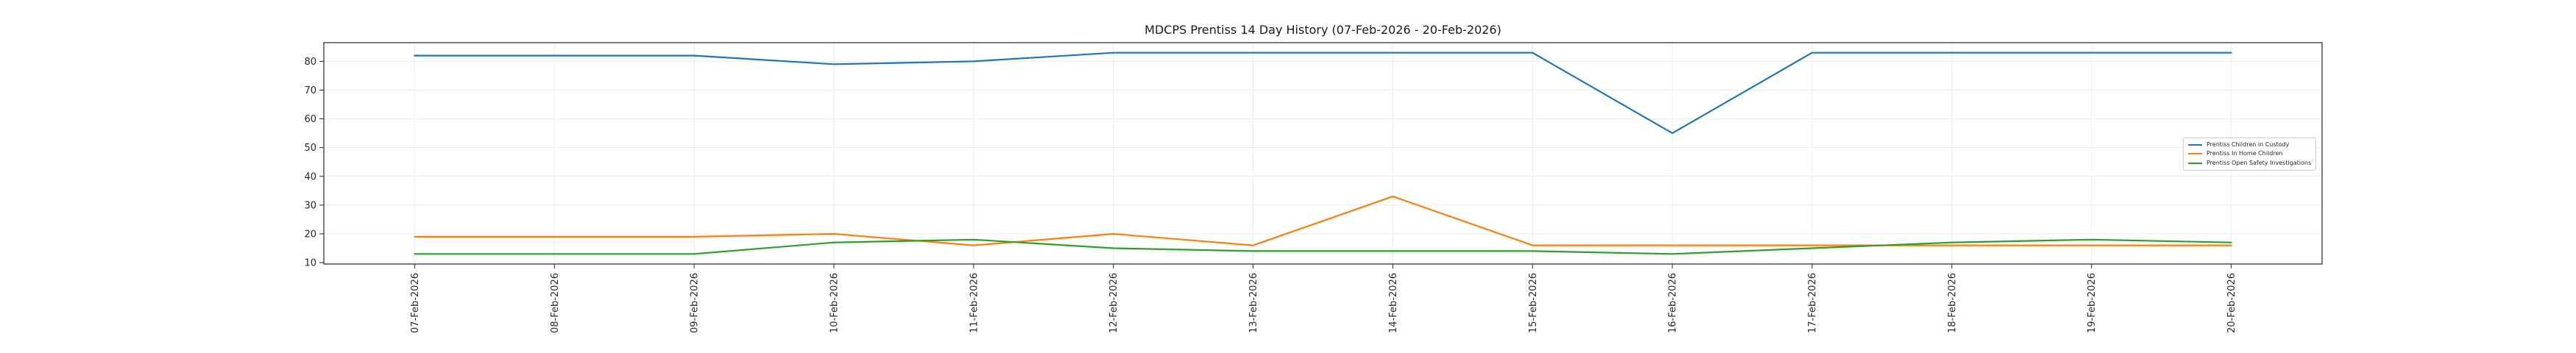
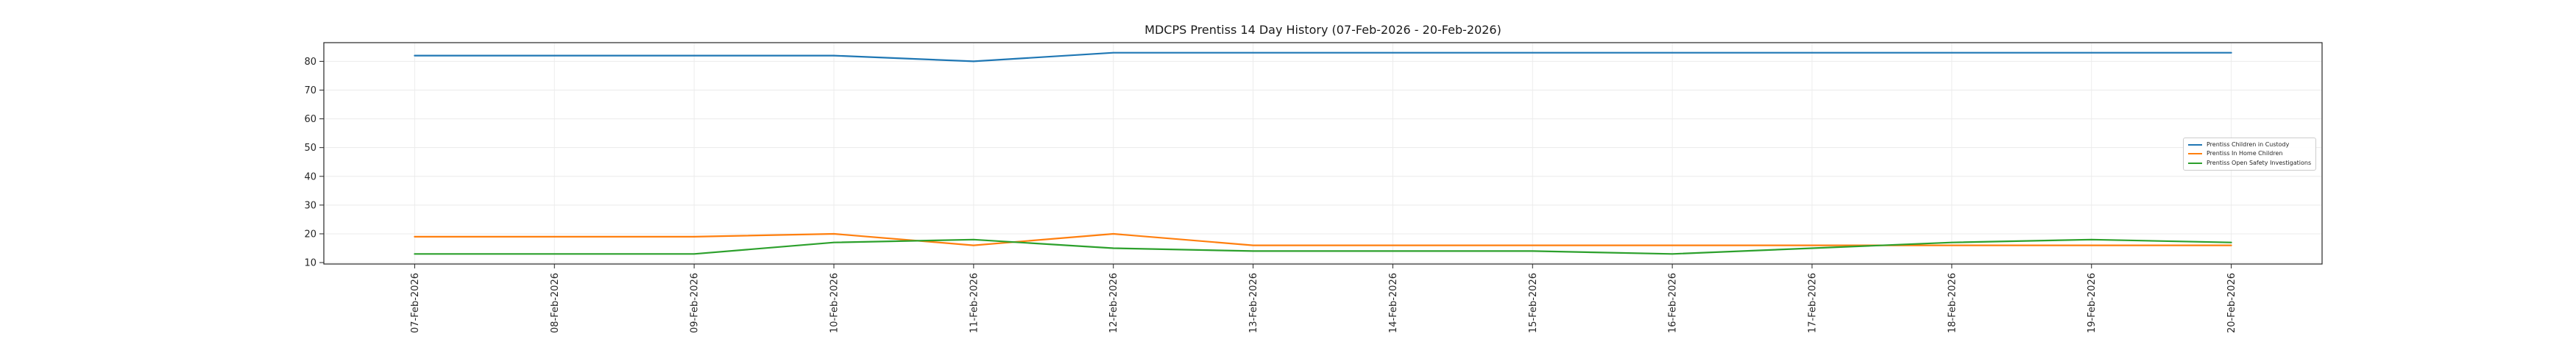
Prentiss Children in Custody/10-Feb-2026: 79 -> 82
Prentiss In Home Children/14-Feb-2026: 33 -> 16
Prentiss Children in Custody/16-Feb-2026: 55 -> 83
